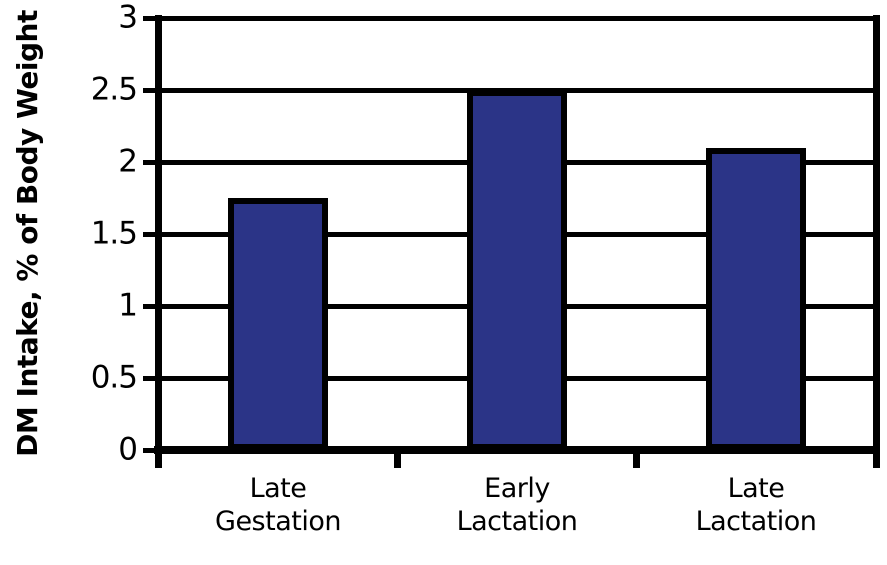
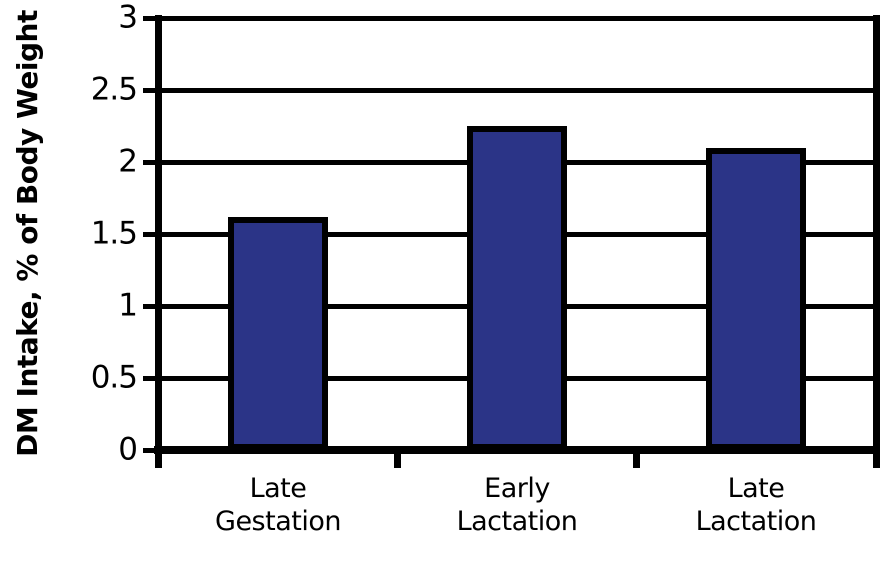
Late Gestation: 1.75 -> 1.62
Early Lactation: 2.50 -> 2.25
